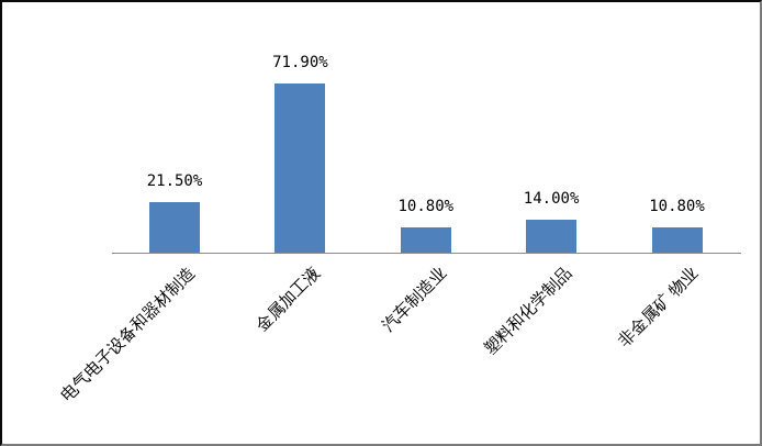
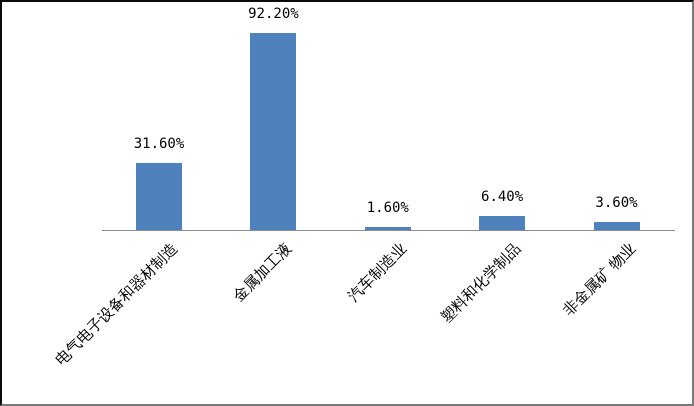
电气电子设备和器材制造: 21.50% -> 31.60%
金属加工液: 71.90% -> 92.20%
汽车制造业: 10.80% -> 1.60%
塑料和化学制品: 14.00% -> 6.40%
非金属矿 物业: 10.80% -> 3.60%
